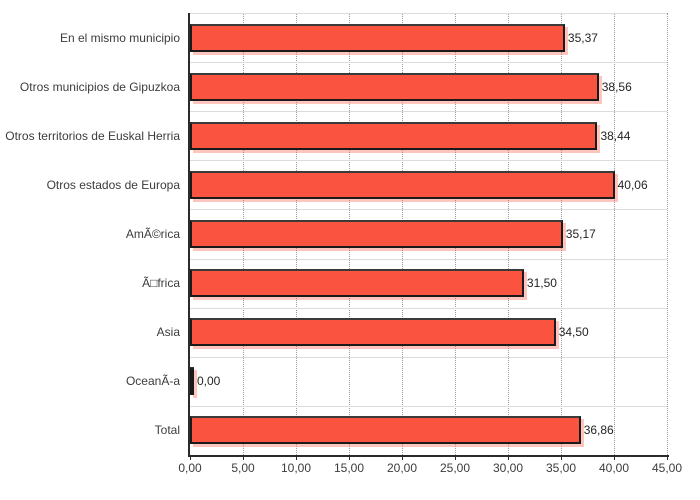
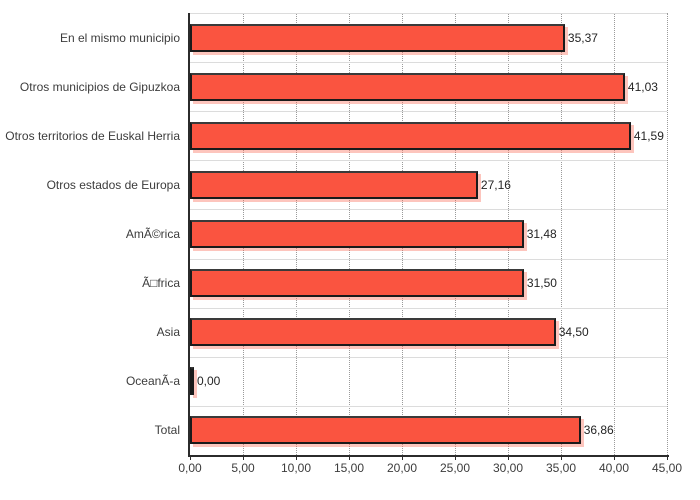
Otros municipios de Gipuzkoa: 38,56 -> 41,03
Otros territorios de Euskal Herria: 38,44 -> 41,59
Otros estados de Europa: 40,06 -> 27,16
AmÃ©rica: 35,17 -> 31,48
